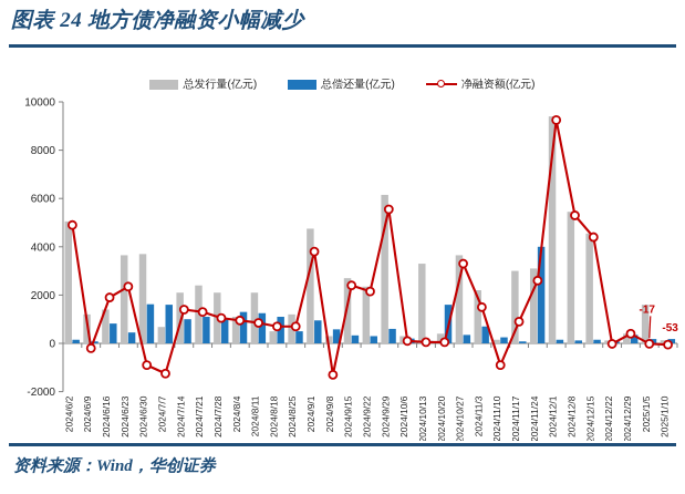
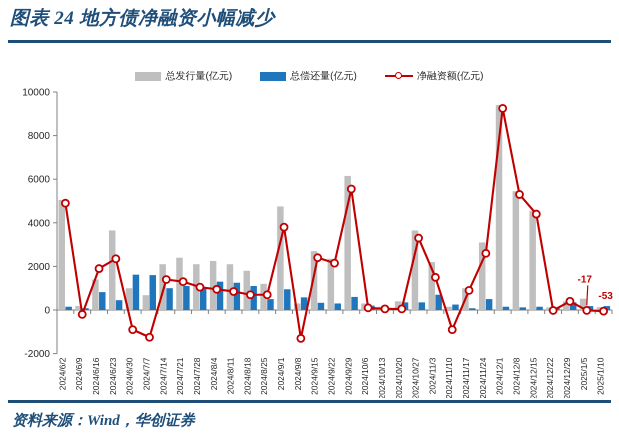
总发行量(亿元)/2024/6/9: 1200 -> 200
总发行量(亿元)/2024/6/30: 3700 -> 1000
总发行量(亿元)/2024/8/4: 1100 -> 2200
总发行量(亿元)/2024/8/18: 500 -> 1800
总发行量(亿元)/2024/10/13: 3300 -> 200
总偿还量(亿元)/2024/10/20: 1600 -> 400
总发行量(亿元)/2024/11/17: 3000 -> 1000
总偿还量(亿元)/2024/11/24: 4000 -> 500
总发行量(亿元)/2025/1/5: 1600 -> 500
